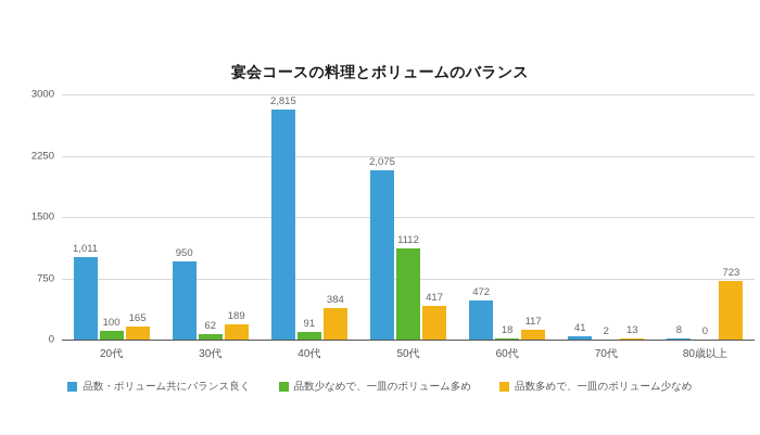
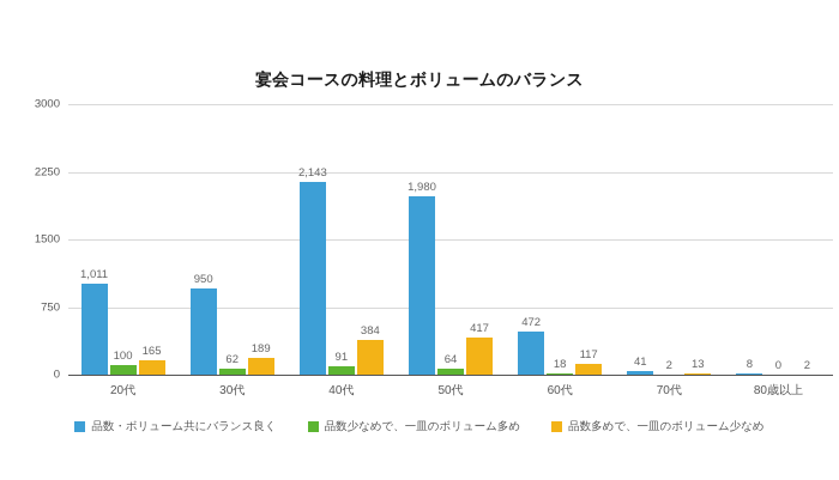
品数・ボリューム共にバランス良く/40代: 2,815 -> 2,143
品数・ボリューム共にバランス良く/50代: 2,075 -> 1,980
品数少なめで、一皿のボリューム多め/50代: 1112 -> 64
品数多めで、一皿のボリューム少なめ/80歳以上: 723 -> 2
